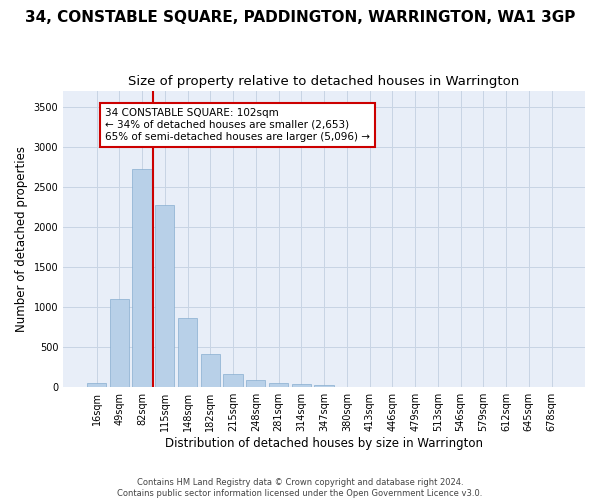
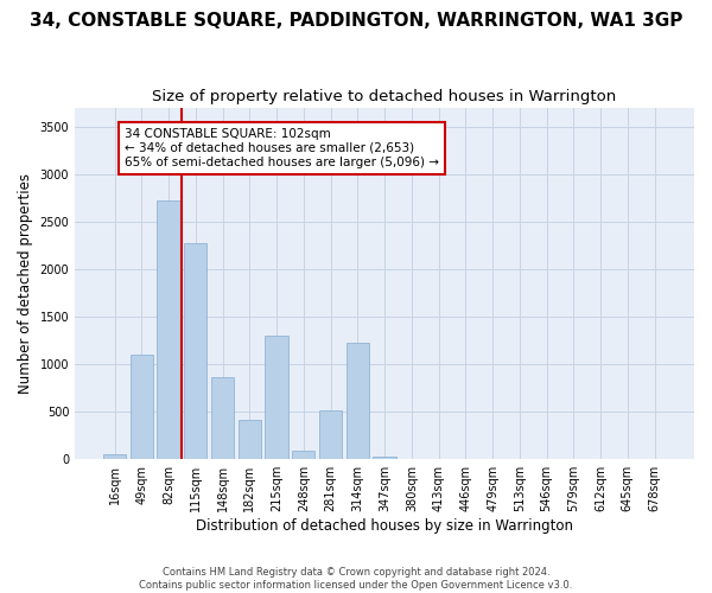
215sqm: 160 -> 1300
281sqm: 60 -> 520
314sqm: 40 -> 1220
